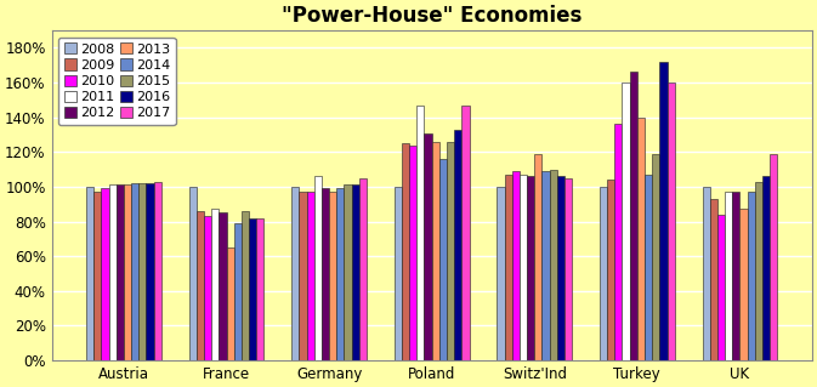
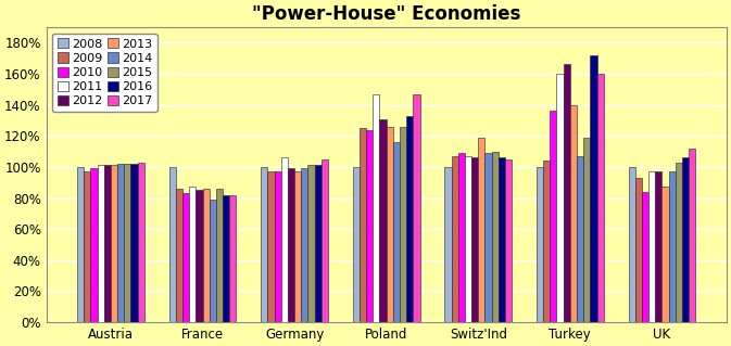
2013/France: 65% -> 86%
2017/UK: 119% -> 112%
